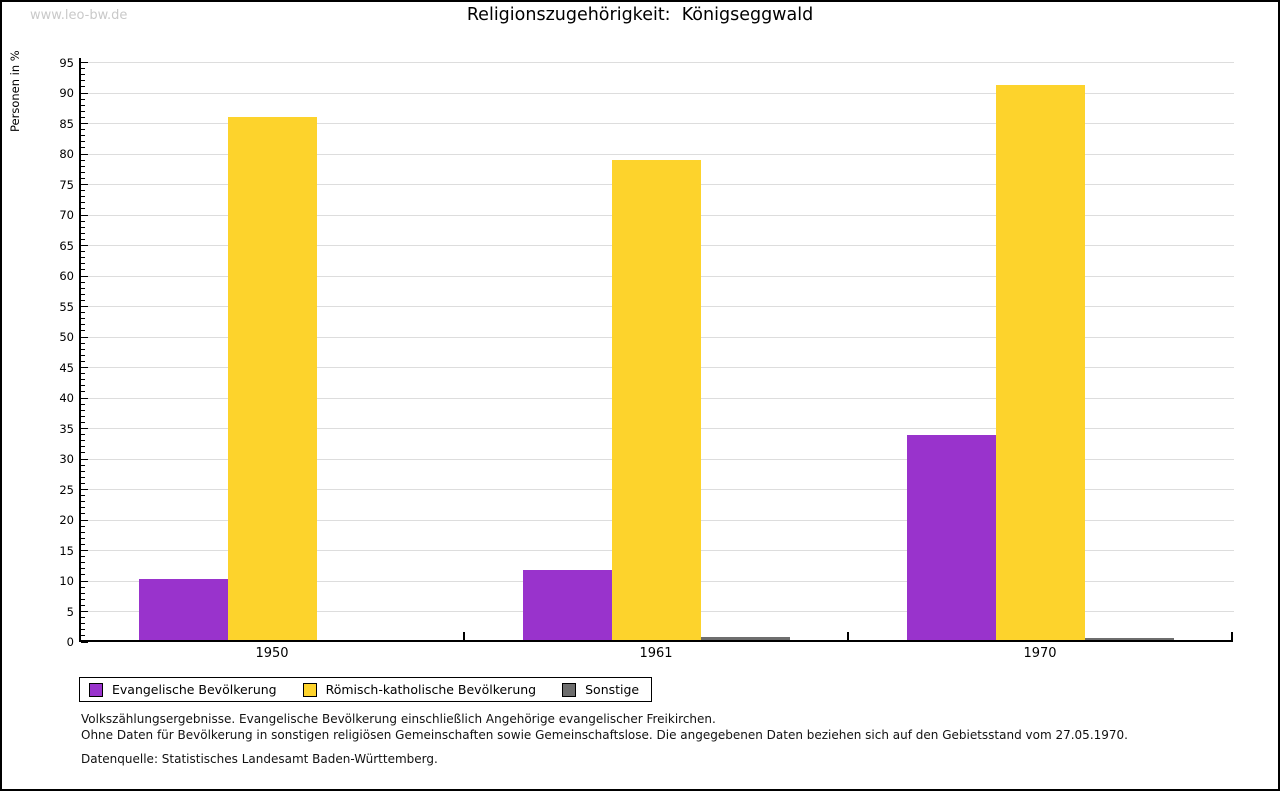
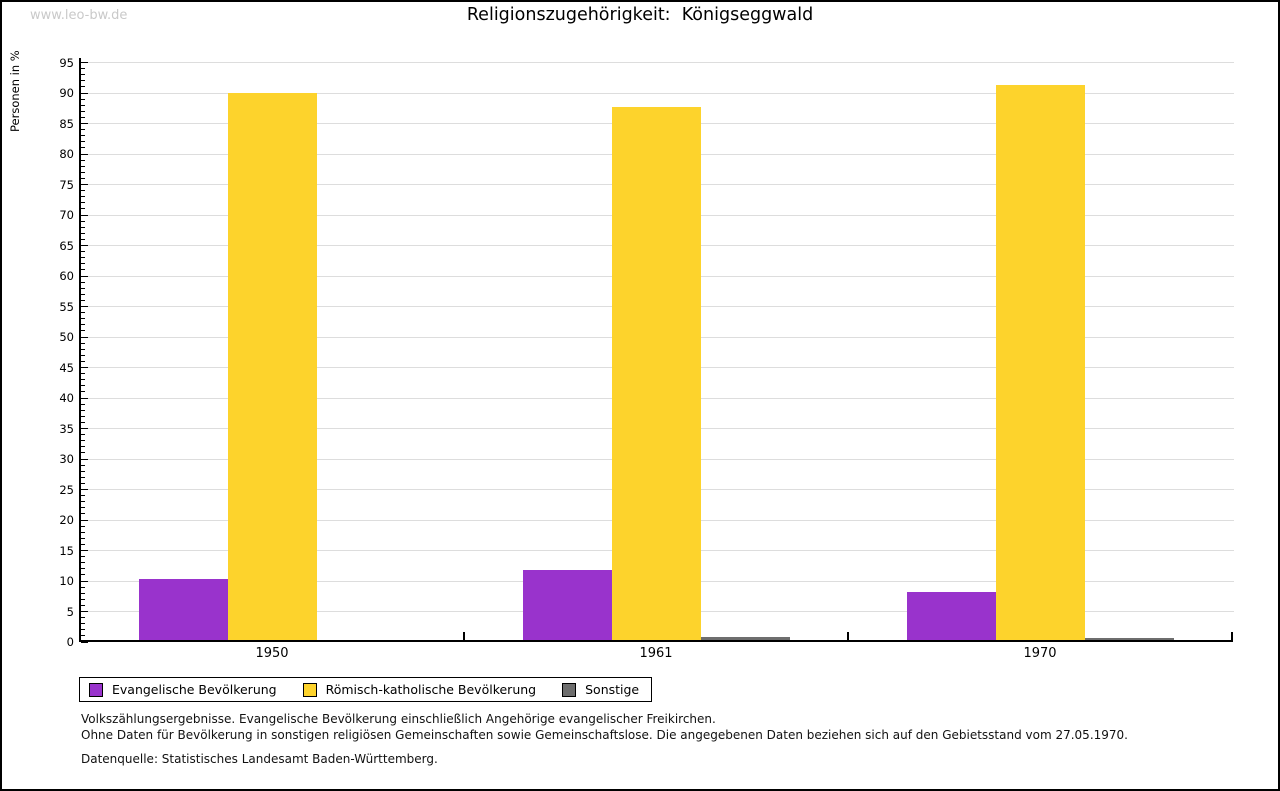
Römisch-katholische Bevölkerung/1950: 86 -> 90
Römisch-katholische Bevölkerung/1961: 79 -> 88
Evangelische Bevölkerung/1970: 34 -> 8
